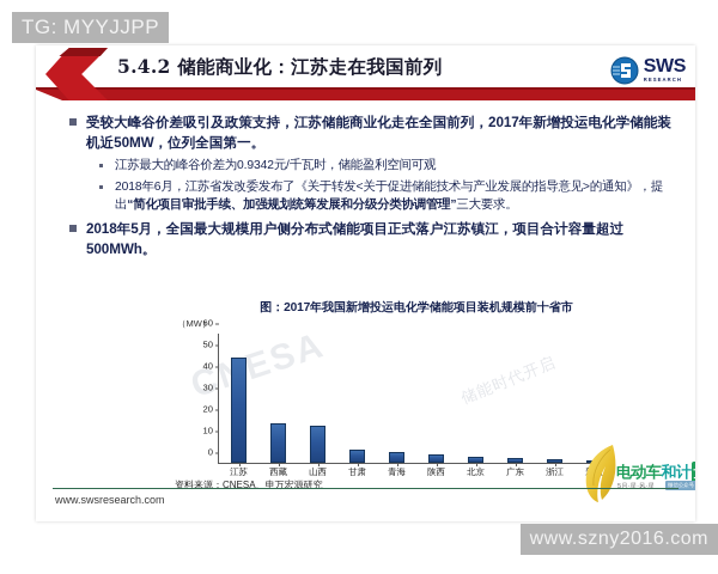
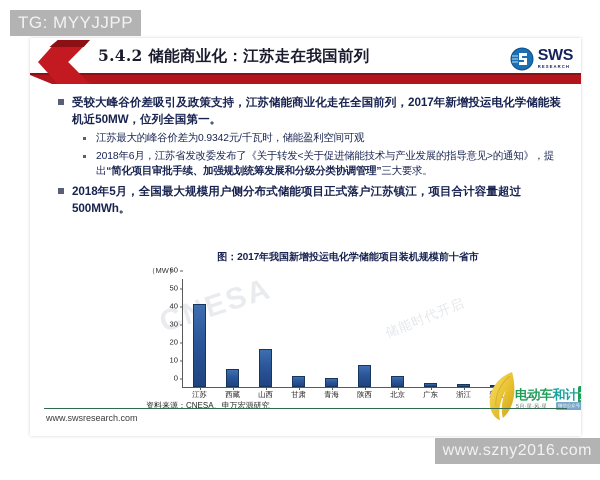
江苏: 49 -> 46
西藏: 18 -> 10
山西: 18 -> 21
陕西: 4 -> 12
北京: 3 -> 6
